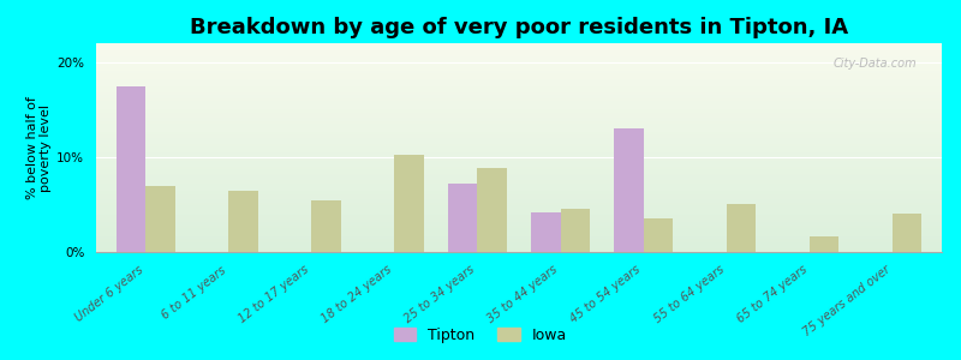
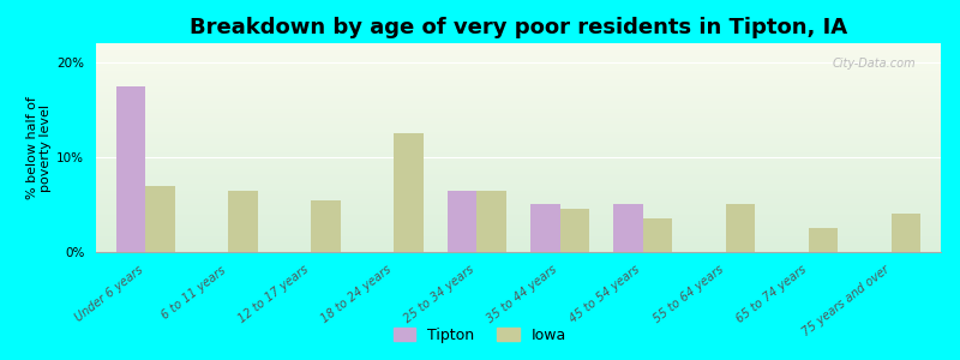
Iowa/18 to 24 years: 10.2% -> 12.5%
Tipton/25 to 34 years: 7.2% -> 6.5%
Iowa/25 to 34 years: 8.8% -> 6.5%
Tipton/35 to 44 years: 4.2% -> 5.0%
Tipton/45 to 54 years: 13.0% -> 5.0%
Iowa/65 to 74 years: 1.6% -> 2.5%
